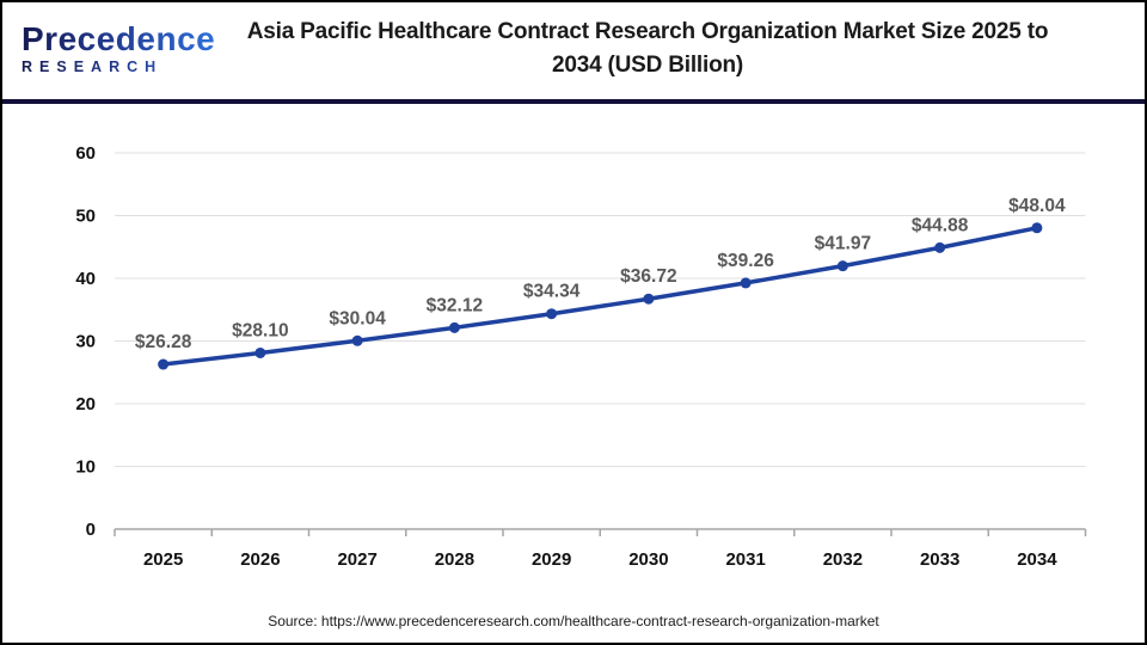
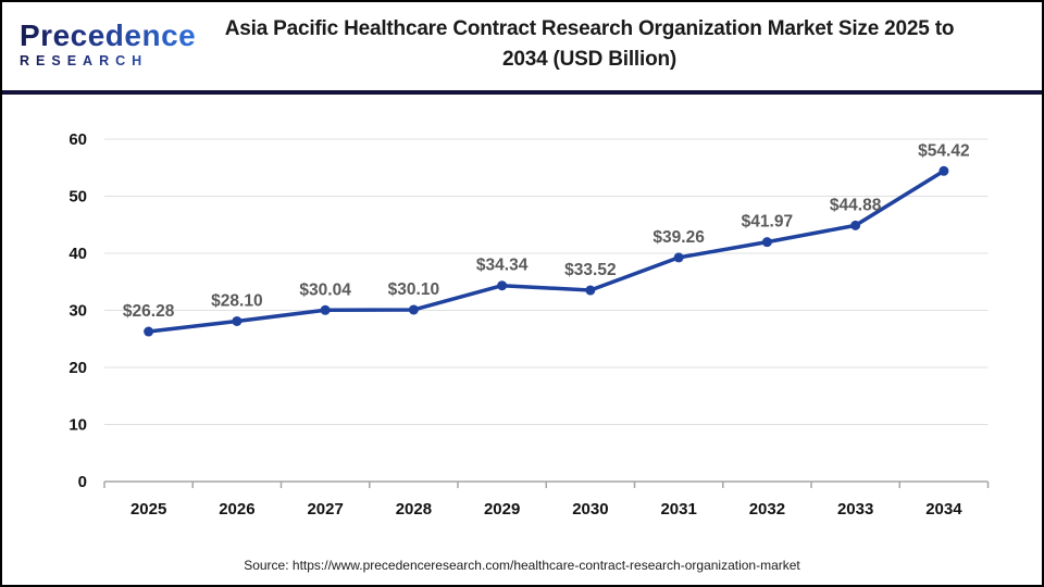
2028: $32.12 -> $30.10
2030: $36.72 -> $33.52
2034: $48.04 -> $54.42
